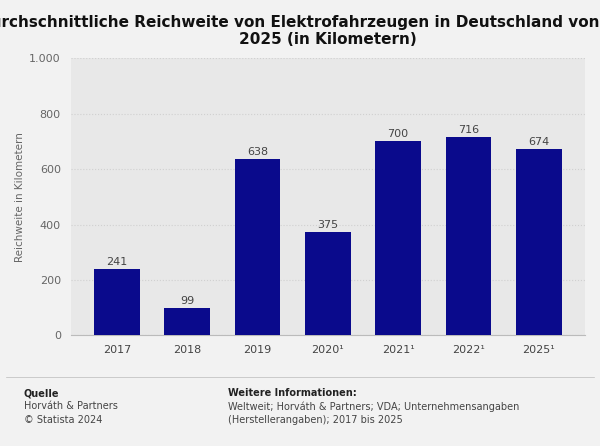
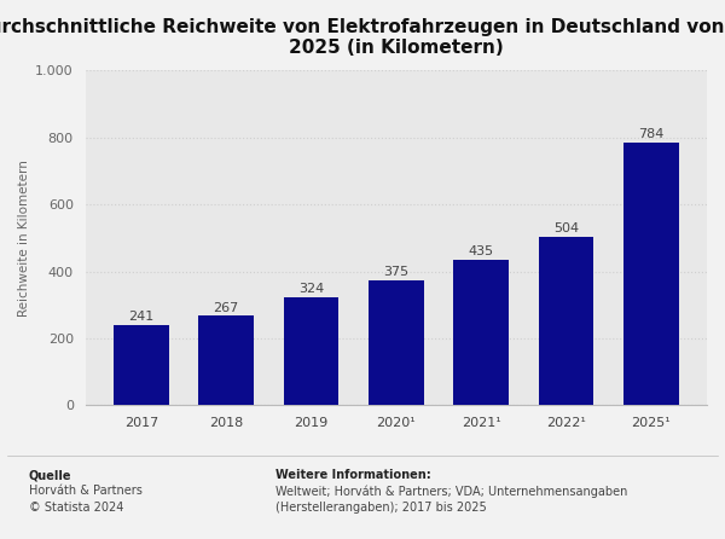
2018: 99 -> 267
2019: 638 -> 324
2021¹: 700 -> 435
2022¹: 716 -> 504
2025¹: 674 -> 784
